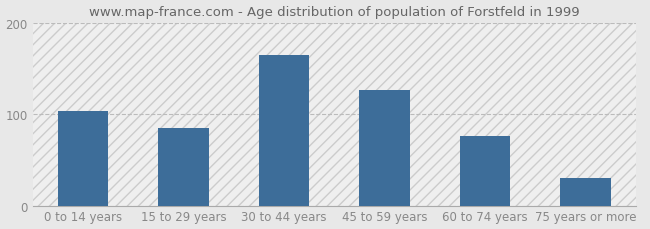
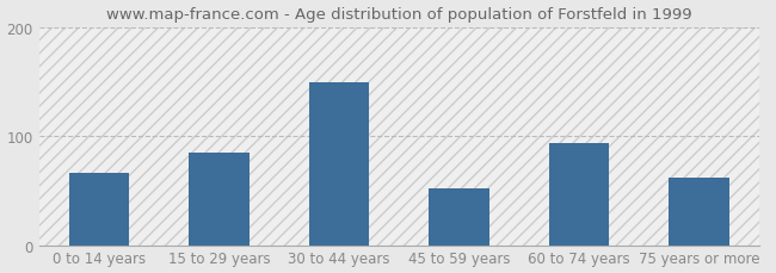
0 to 14 years: 103 -> 66
30 to 44 years: 165 -> 150
45 to 59 years: 126 -> 52
60 to 74 years: 76 -> 94
75 years or more: 30 -> 62
